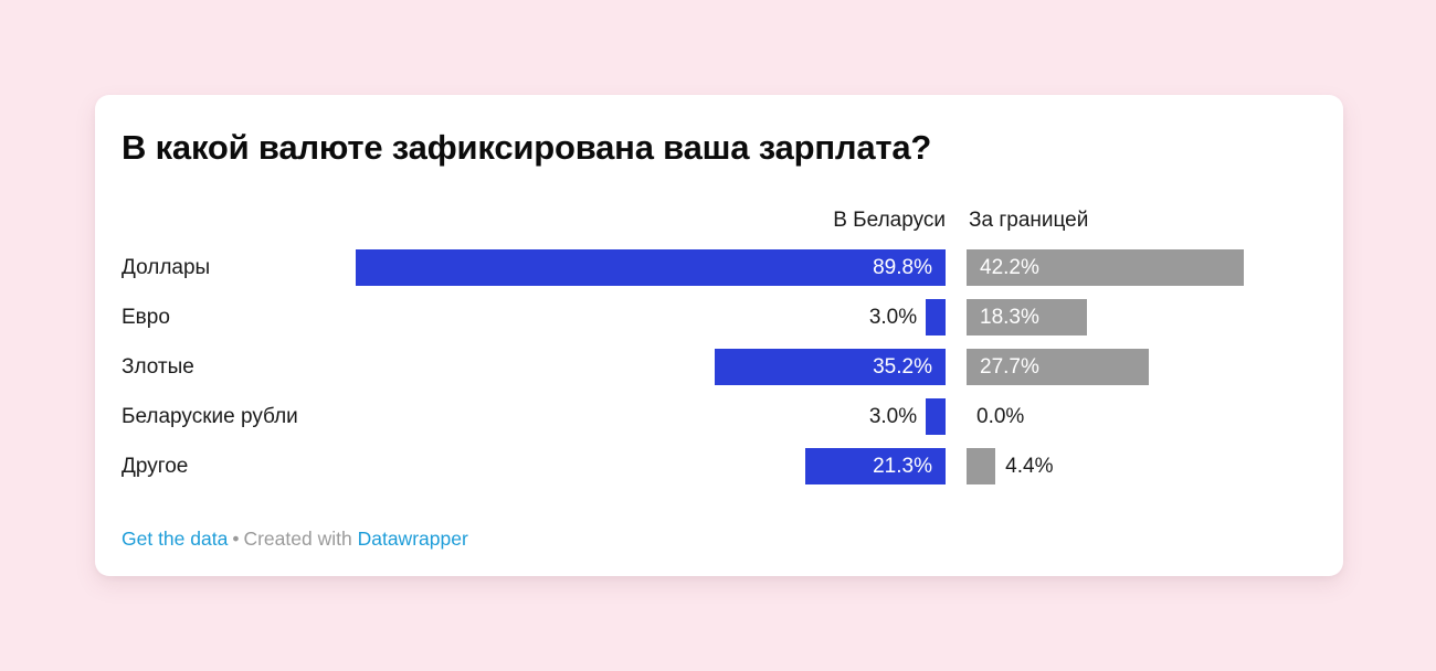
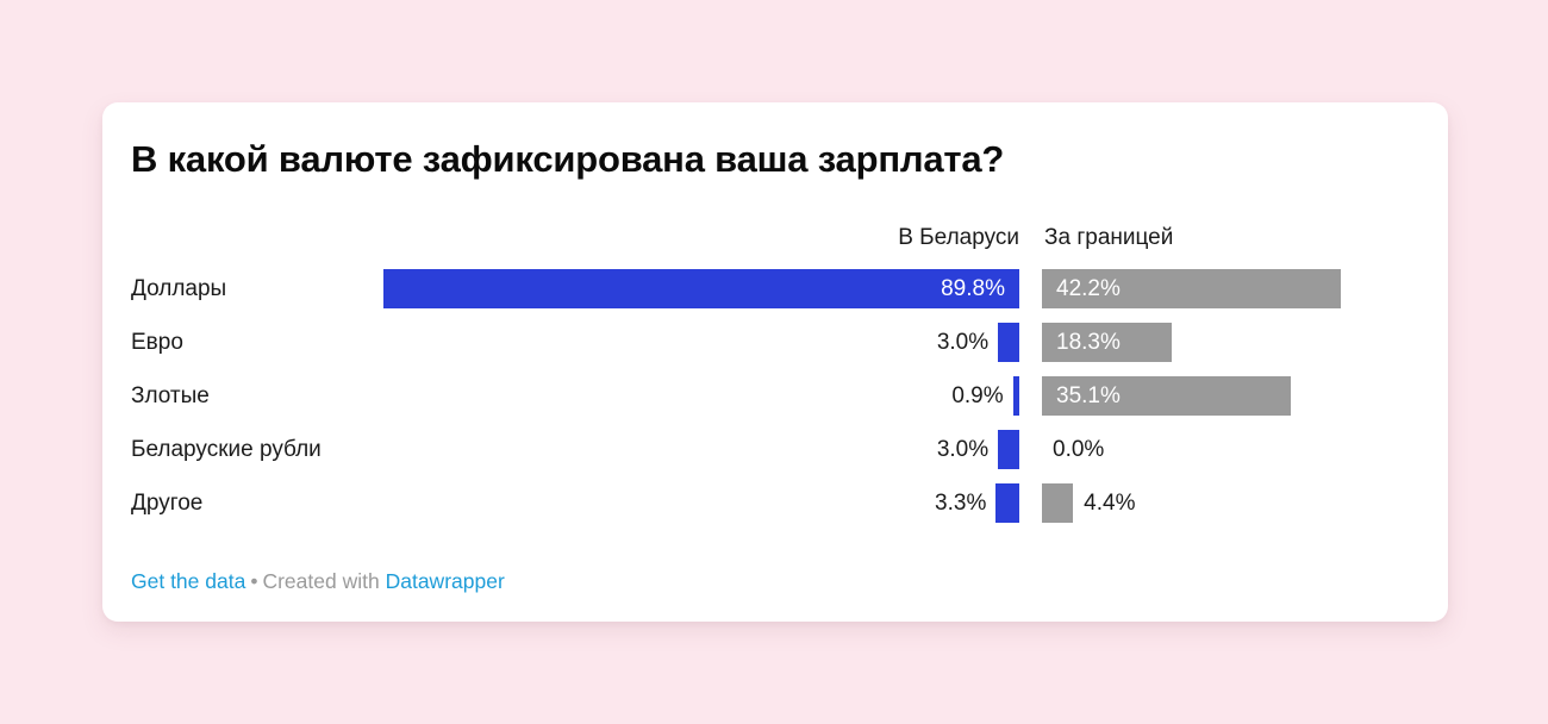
В Беларуси/Злотые: 35.2% -> 0.9%
За границей/Злотые: 27.7% -> 35.1%
В Беларуси/Другое: 21.3% -> 3.3%
